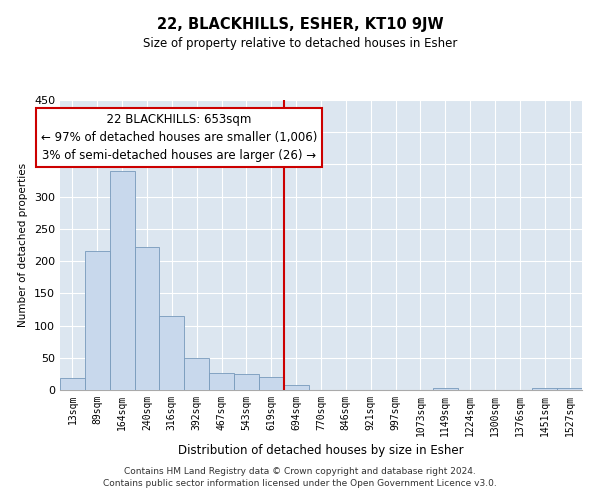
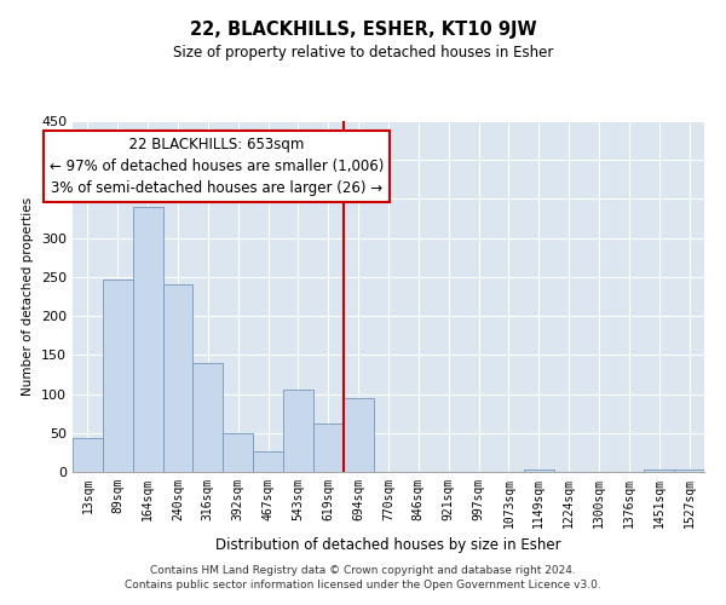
13sqm: 18 -> 44
89sqm: 215 -> 246
240sqm: 222 -> 240
316sqm: 115 -> 140
543sqm: 25 -> 106
619sqm: 20 -> 62
694sqm: 8 -> 94
